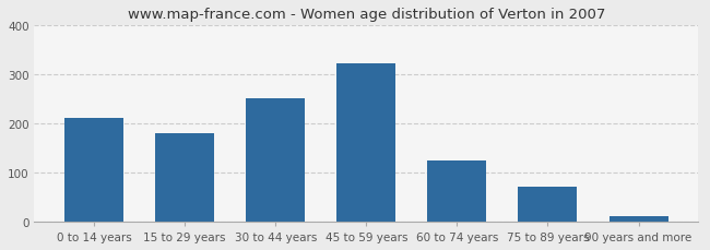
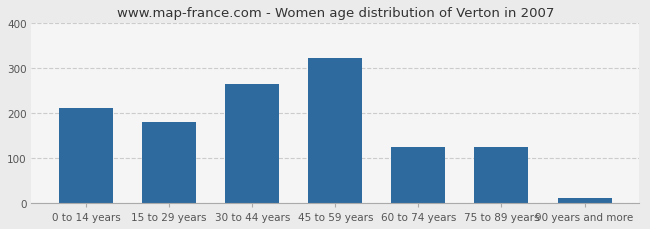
30 to 44 years: 250 -> 265
75 to 89 years: 72 -> 125
